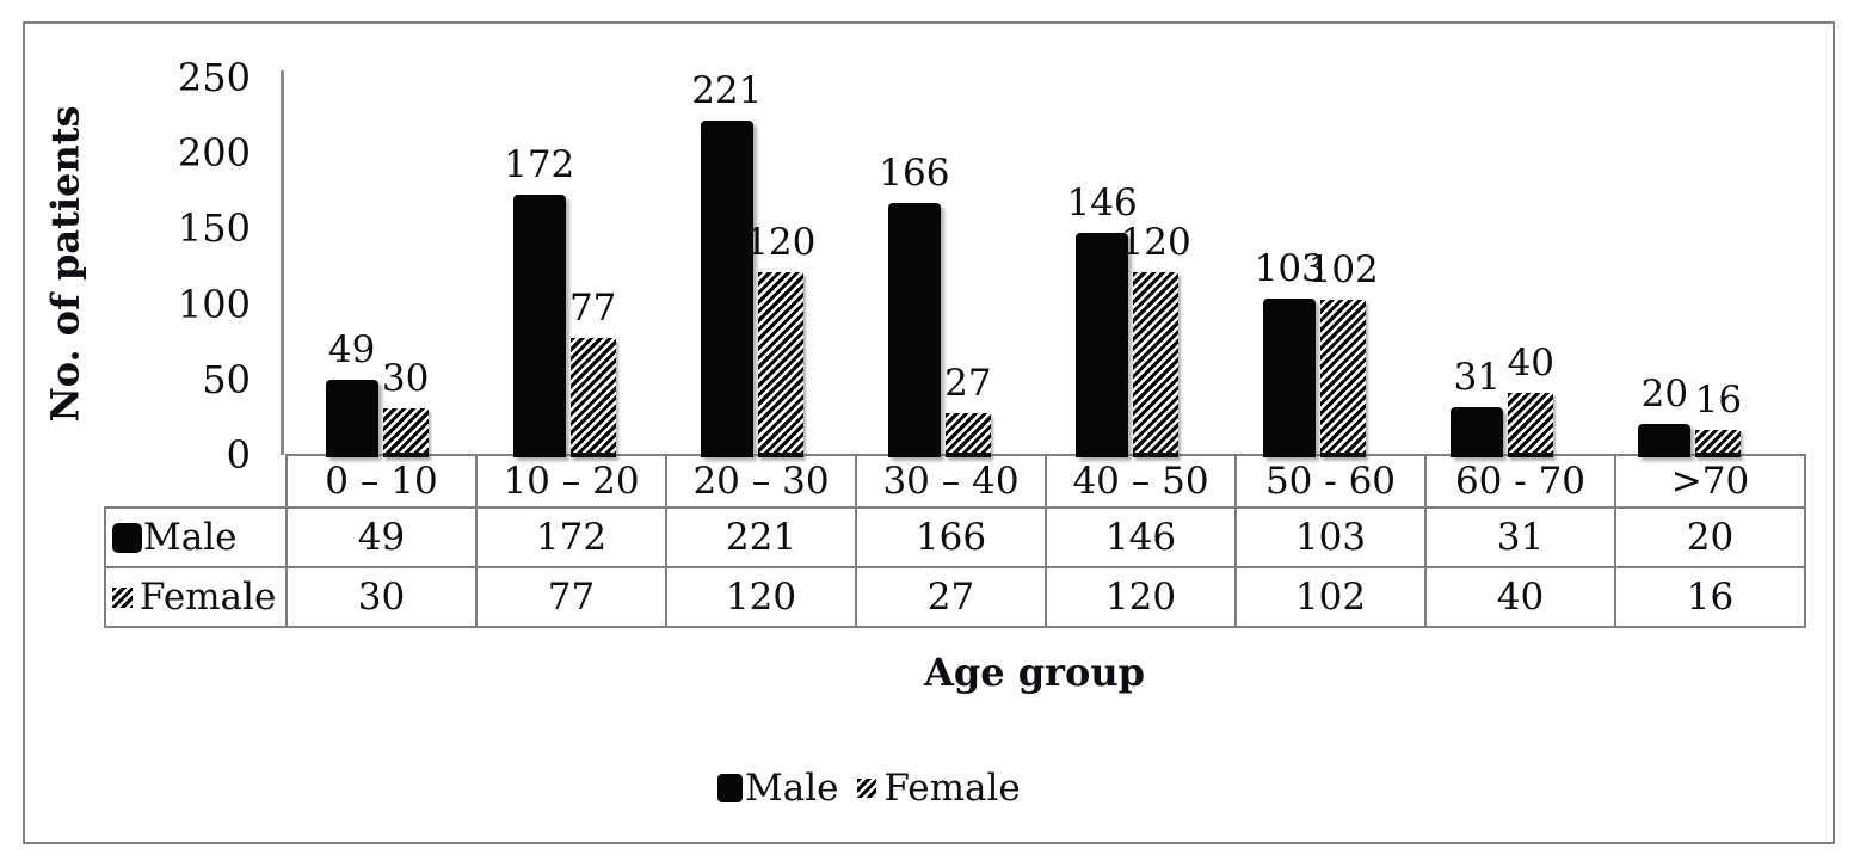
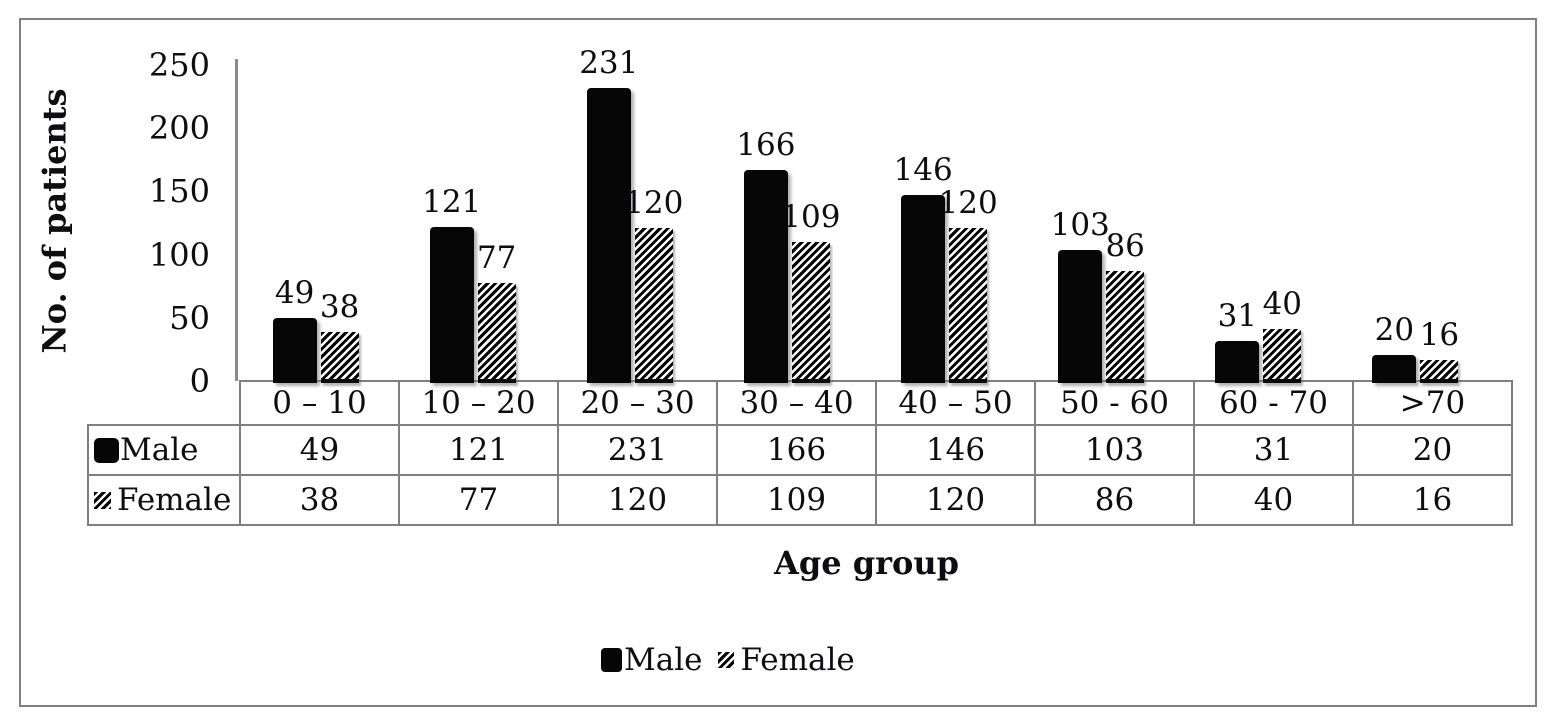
Female/0 – 10: 30 -> 38
Male/10 – 20: 172 -> 121
Male/20 – 30: 221 -> 231
Female/30 – 40: 27 -> 109
Female/50 - 60: 102 -> 86
